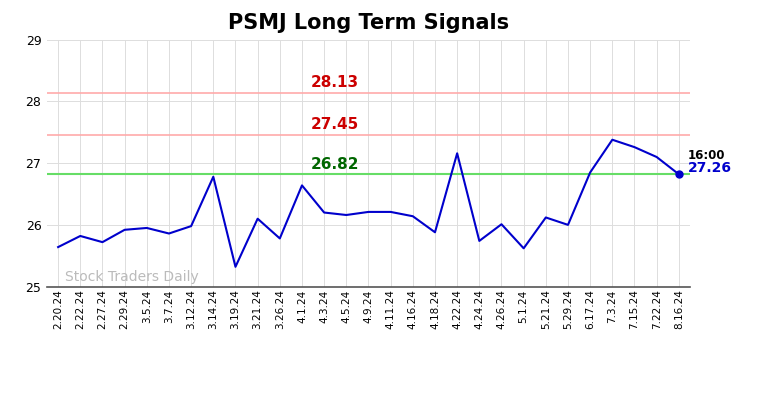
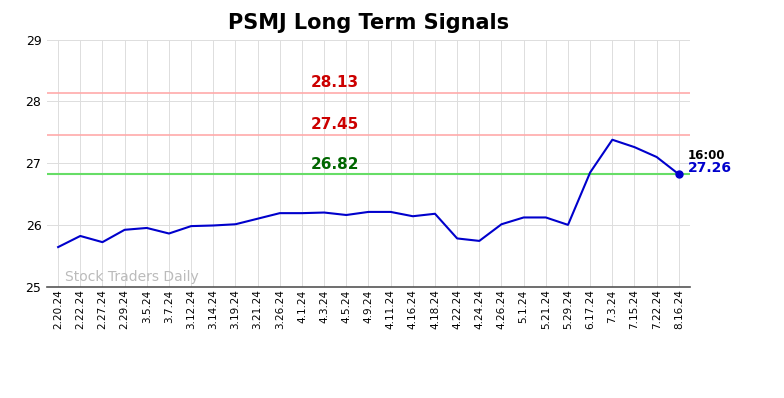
3.14.24: 26.78 -> 25.99
3.19.24: 25.32 -> 26.01
3.26.24: 25.78 -> 26.19
4.1.24: 26.64 -> 26.19
4.18.24: 25.88 -> 26.18
4.22.24: 27.16 -> 25.78
5.1.24: 25.62 -> 26.12
